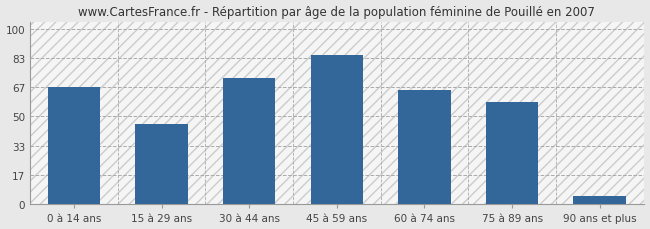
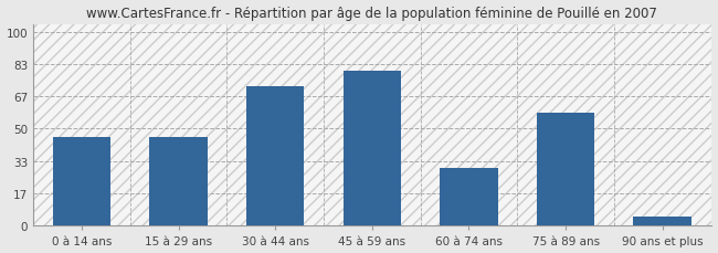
0 à 14 ans: 67 -> 46
45 à 59 ans: 85 -> 80
60 à 74 ans: 65 -> 30
